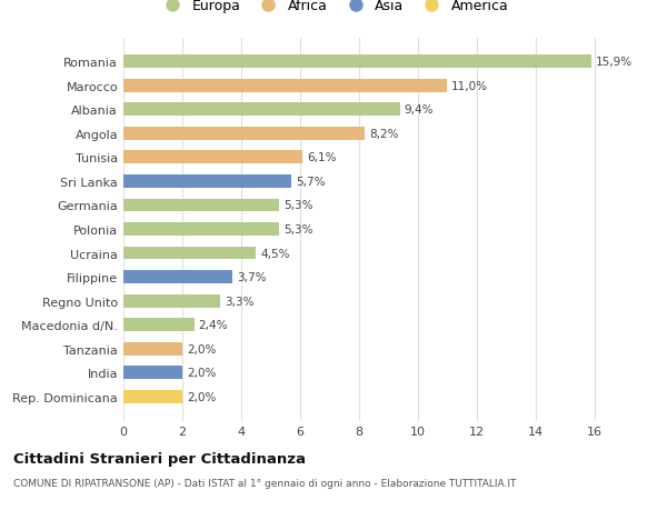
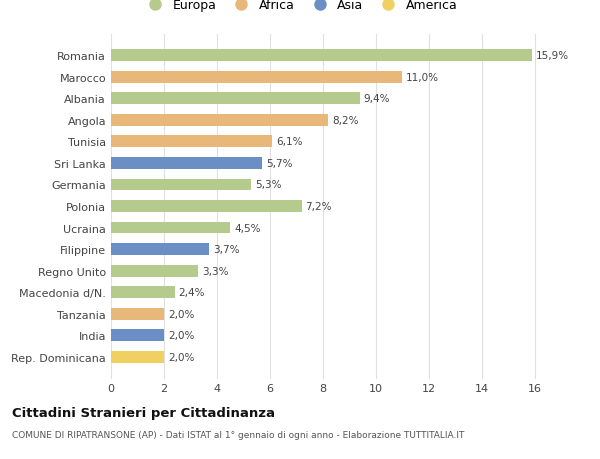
Polonia: 5,3% -> 7,2%
